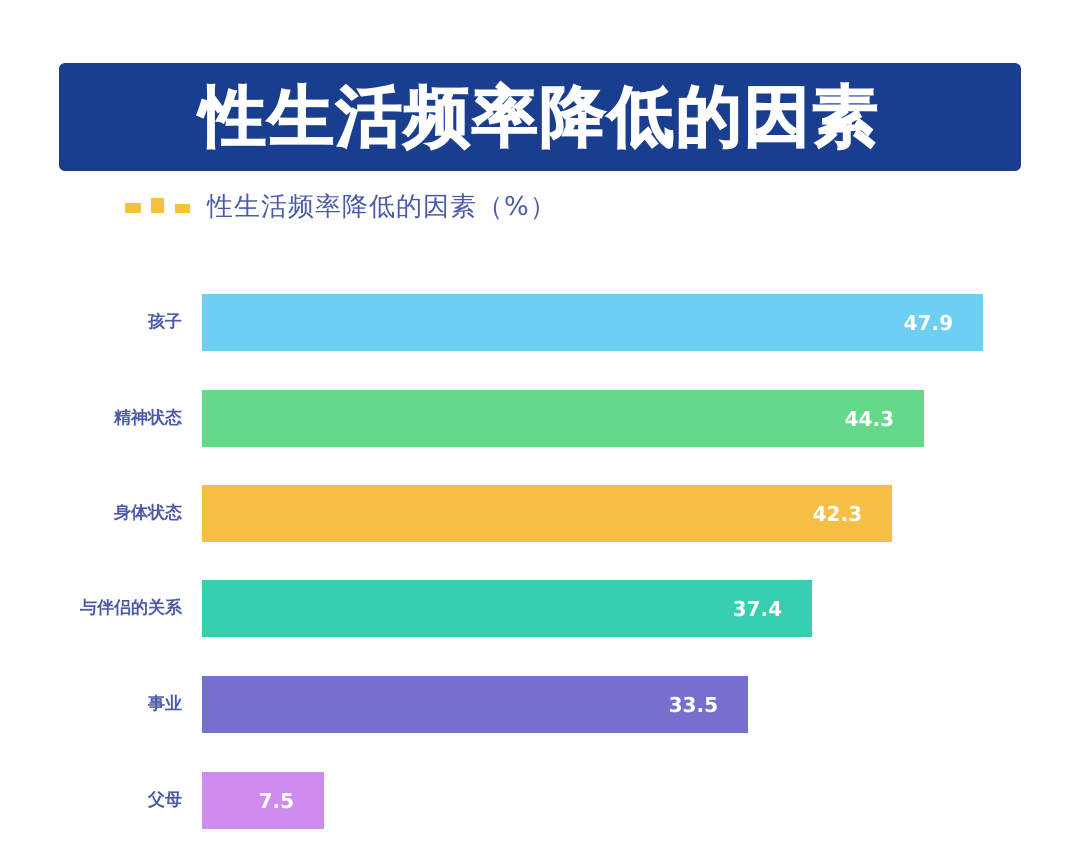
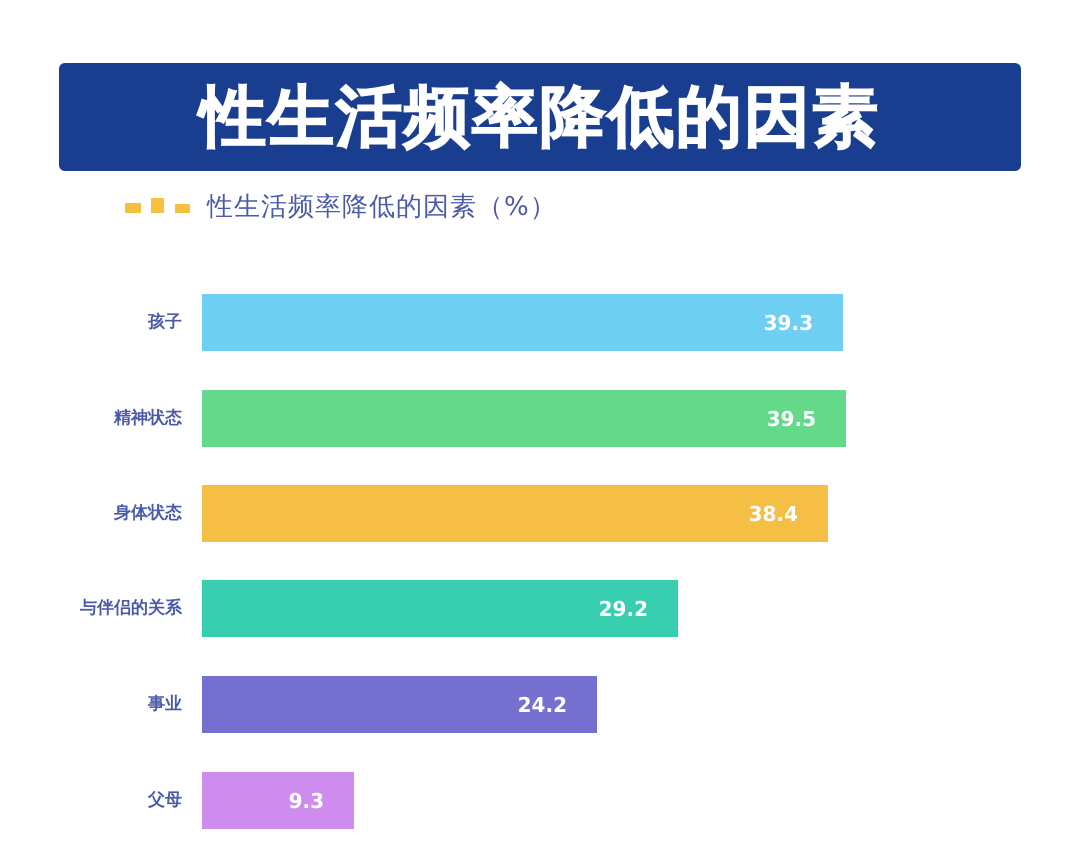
孩子: 47.9 -> 39.3
精神状态: 44.3 -> 39.5
身体状态: 42.3 -> 38.4
与伴侣的关系: 37.4 -> 29.2
事业: 33.5 -> 24.2
父母: 7.5 -> 9.3
